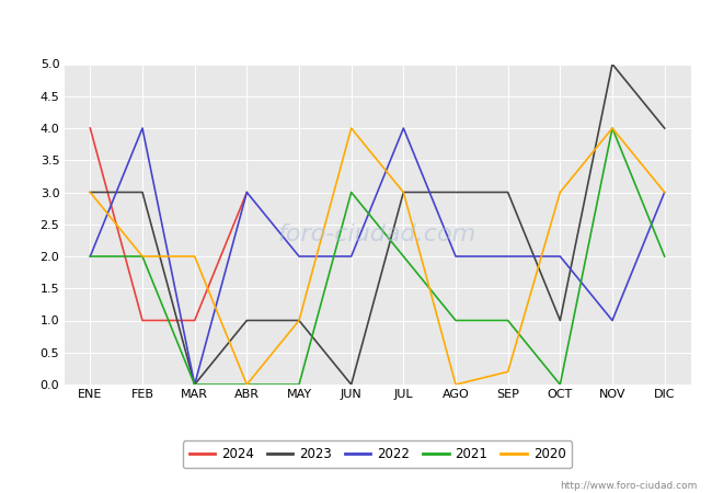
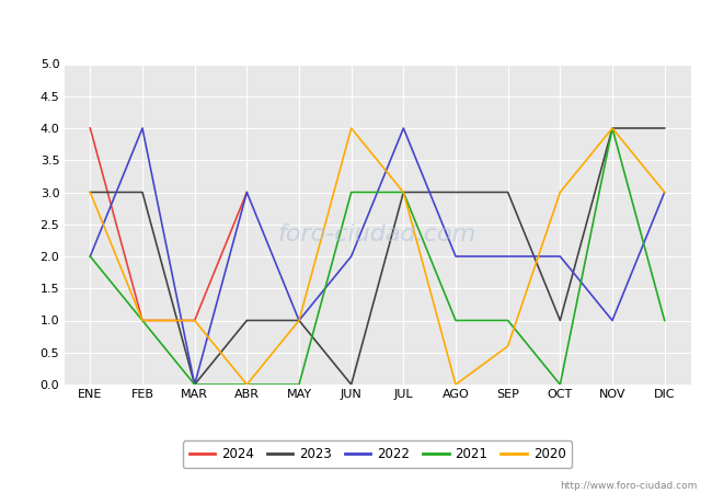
2021/FEB: 2 -> 1
2020/FEB: 2.0 -> 1.0
2020/MAR: 2.0 -> 1.0
2022/MAY: 2 -> 1
2021/JUL: 2 -> 3
2020/SEP: 0.2 -> 0.6
2023/NOV: 5 -> 4
2021/DIC: 2 -> 1
